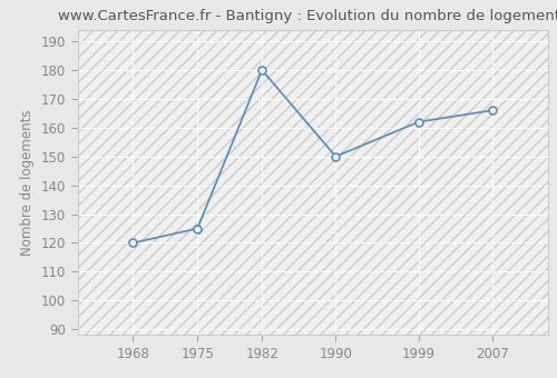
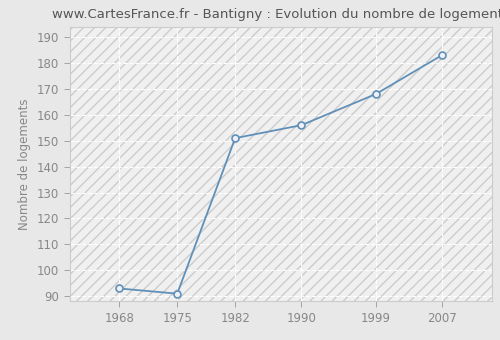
1968: 120 -> 93
1975: 125 -> 91
1982: 180 -> 151
1990: 150 -> 156
1999: 162 -> 168
2007: 166 -> 183
